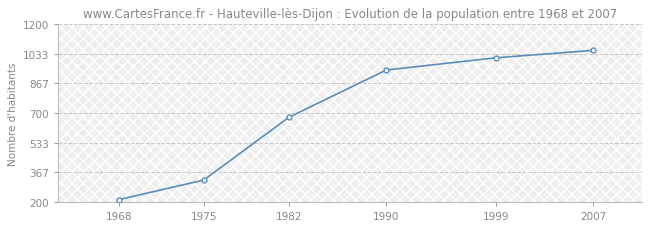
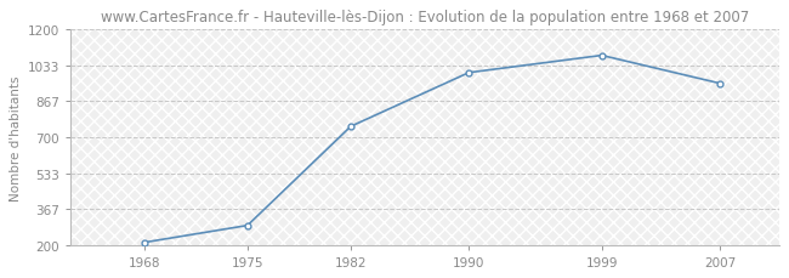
1975: 320 -> 290
1982: 680 -> 750
1990: 940 -> 1000
1999: 1010 -> 1080
2007: 1050 -> 950
